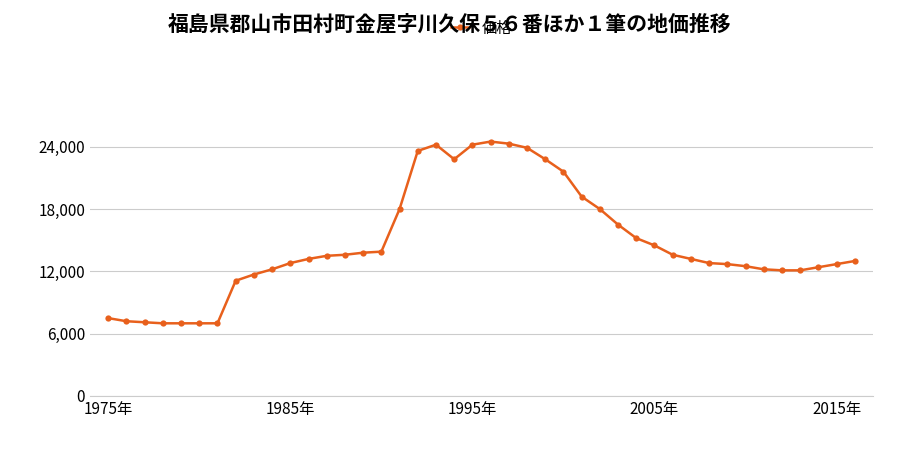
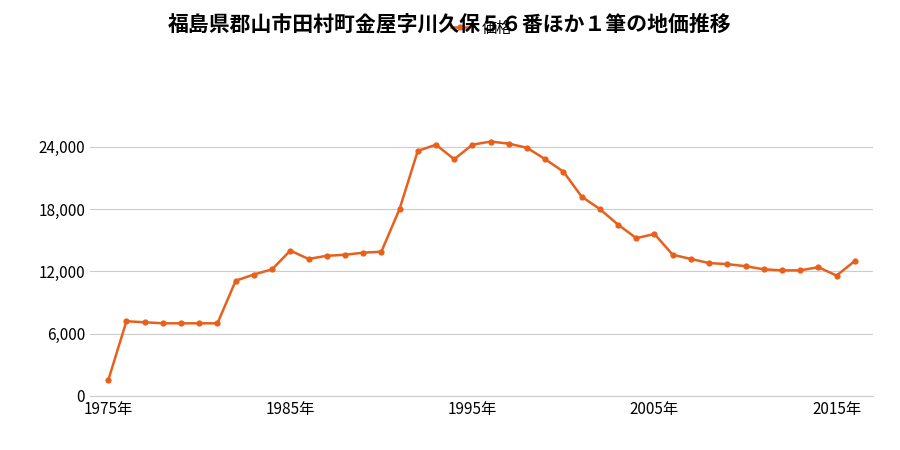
1975年: 7,500 -> 1,500
1985年: 12,800 -> 14,000
2005年: 14,500 -> 15,600
2015年: 12,700 -> 11,600
